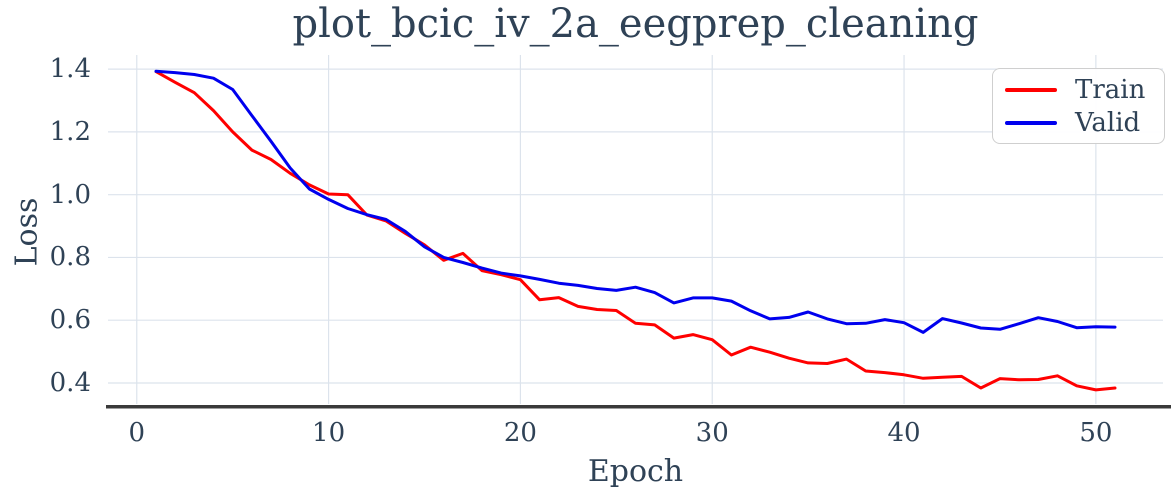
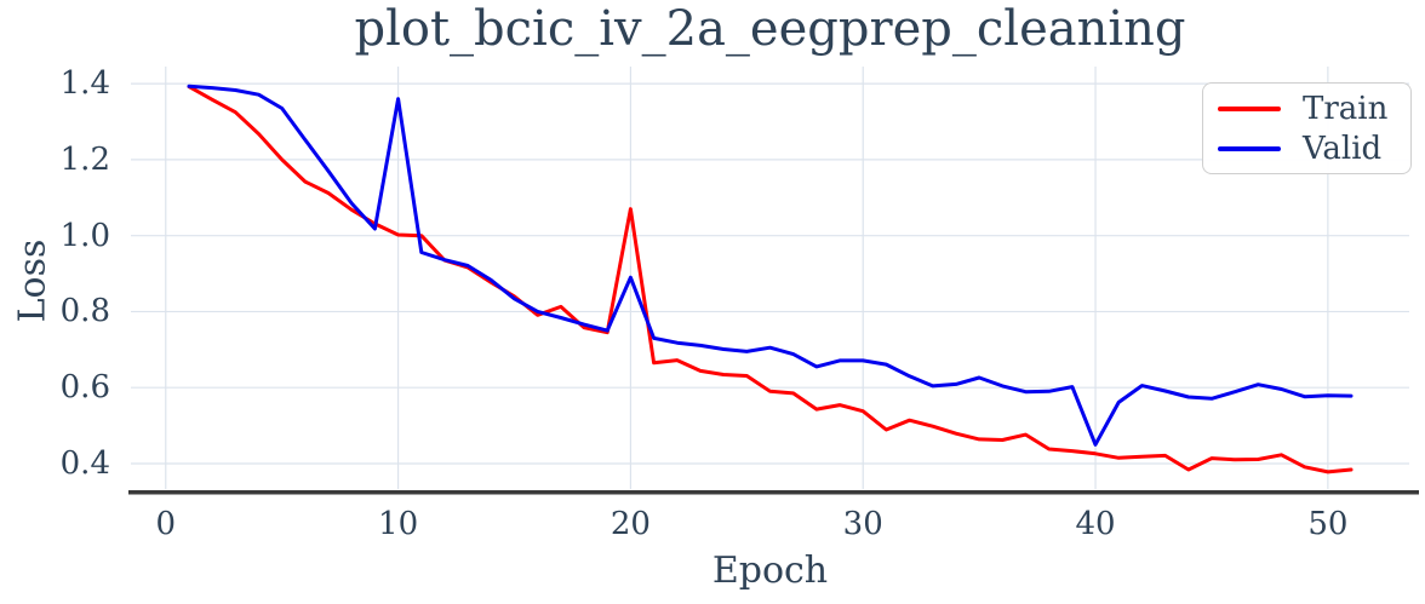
Valid/10: 0.98 -> 1.36
Train/20: 0.73 -> 1.07
Valid/20: 0.74 -> 0.89
Valid/40: 0.59 -> 0.45
